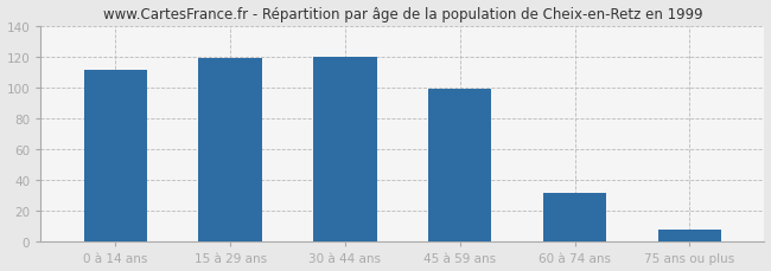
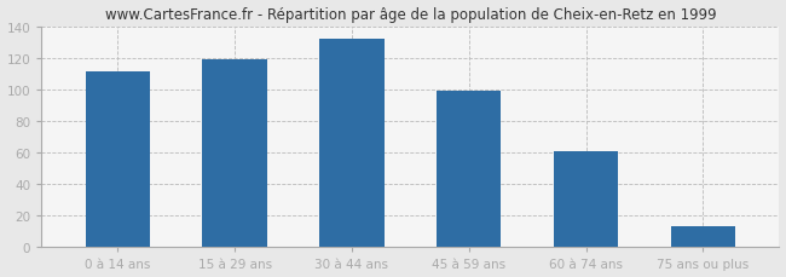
30 à 44 ans: 120 -> 132
60 à 74 ans: 32 -> 61
75 ans ou plus: 8 -> 13
